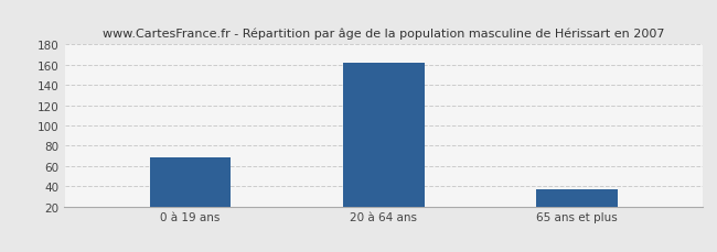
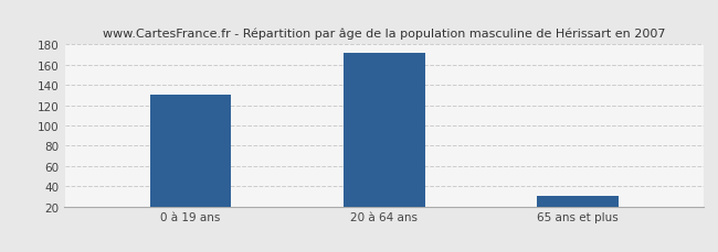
0 à 19 ans: 69 -> 130
20 à 64 ans: 162 -> 172
65 ans et plus: 37 -> 30
